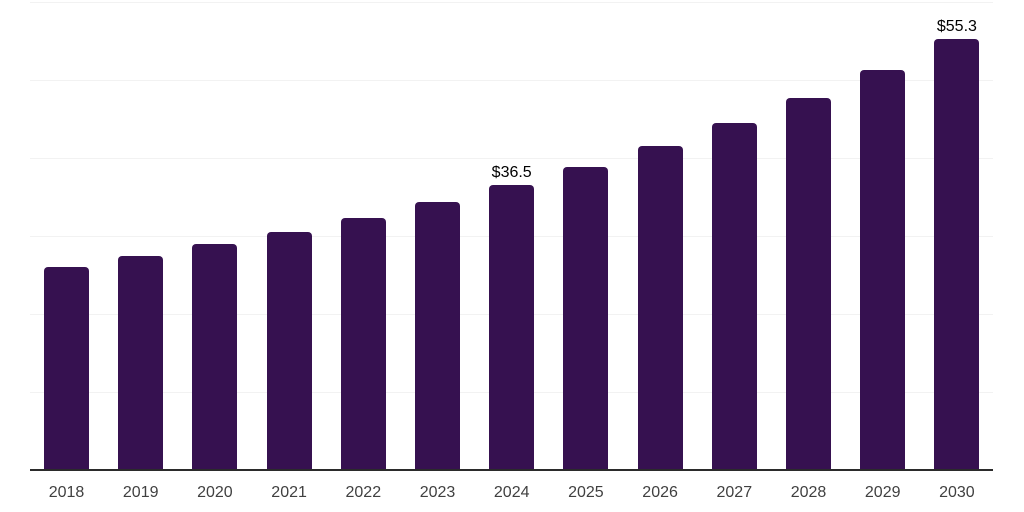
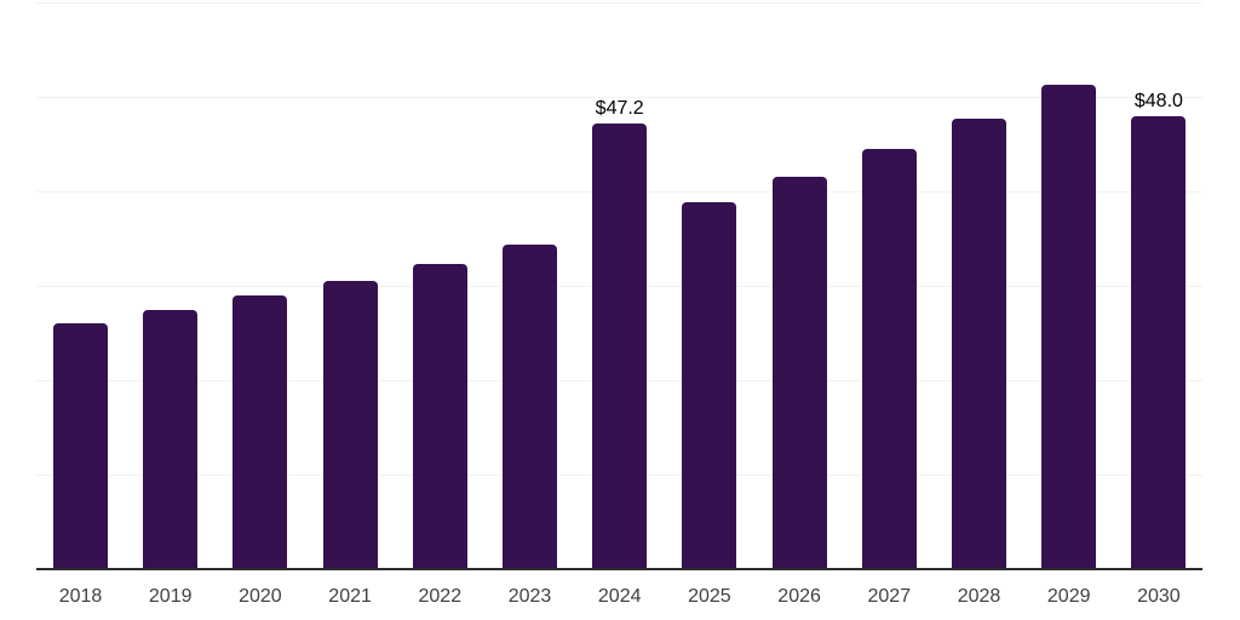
2024: $36.5 -> $47.2
2030: $55.3 -> $48.0
